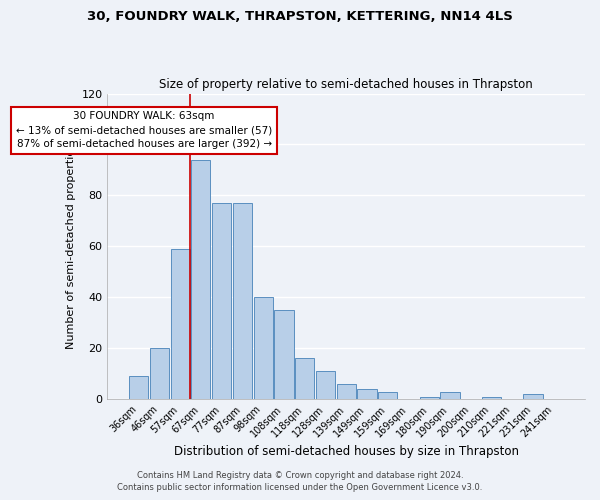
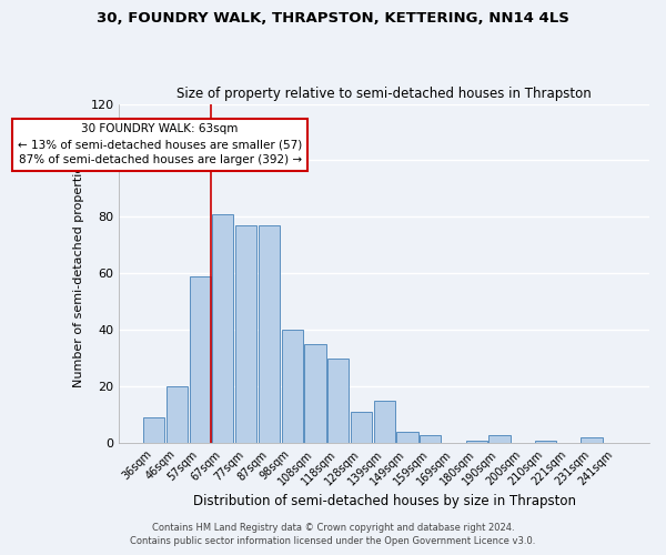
67sqm: 94 -> 81
118sqm: 16 -> 30
139sqm: 6 -> 15
